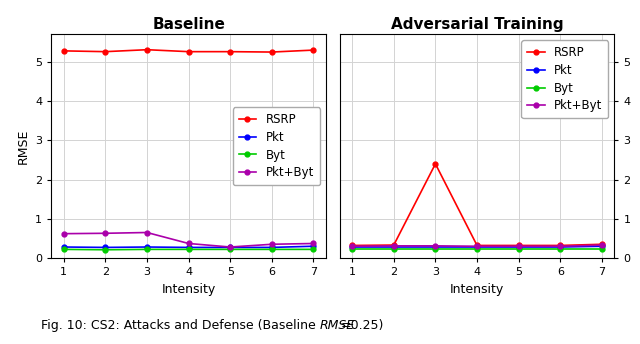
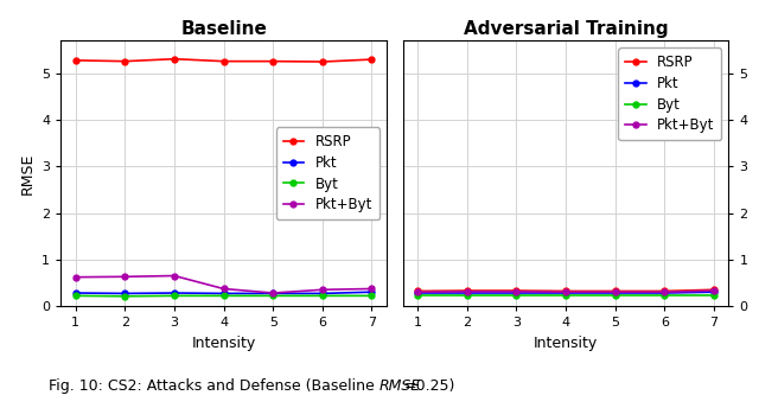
Adversarial Training/RSRP/3: 2.40 -> 0.33
